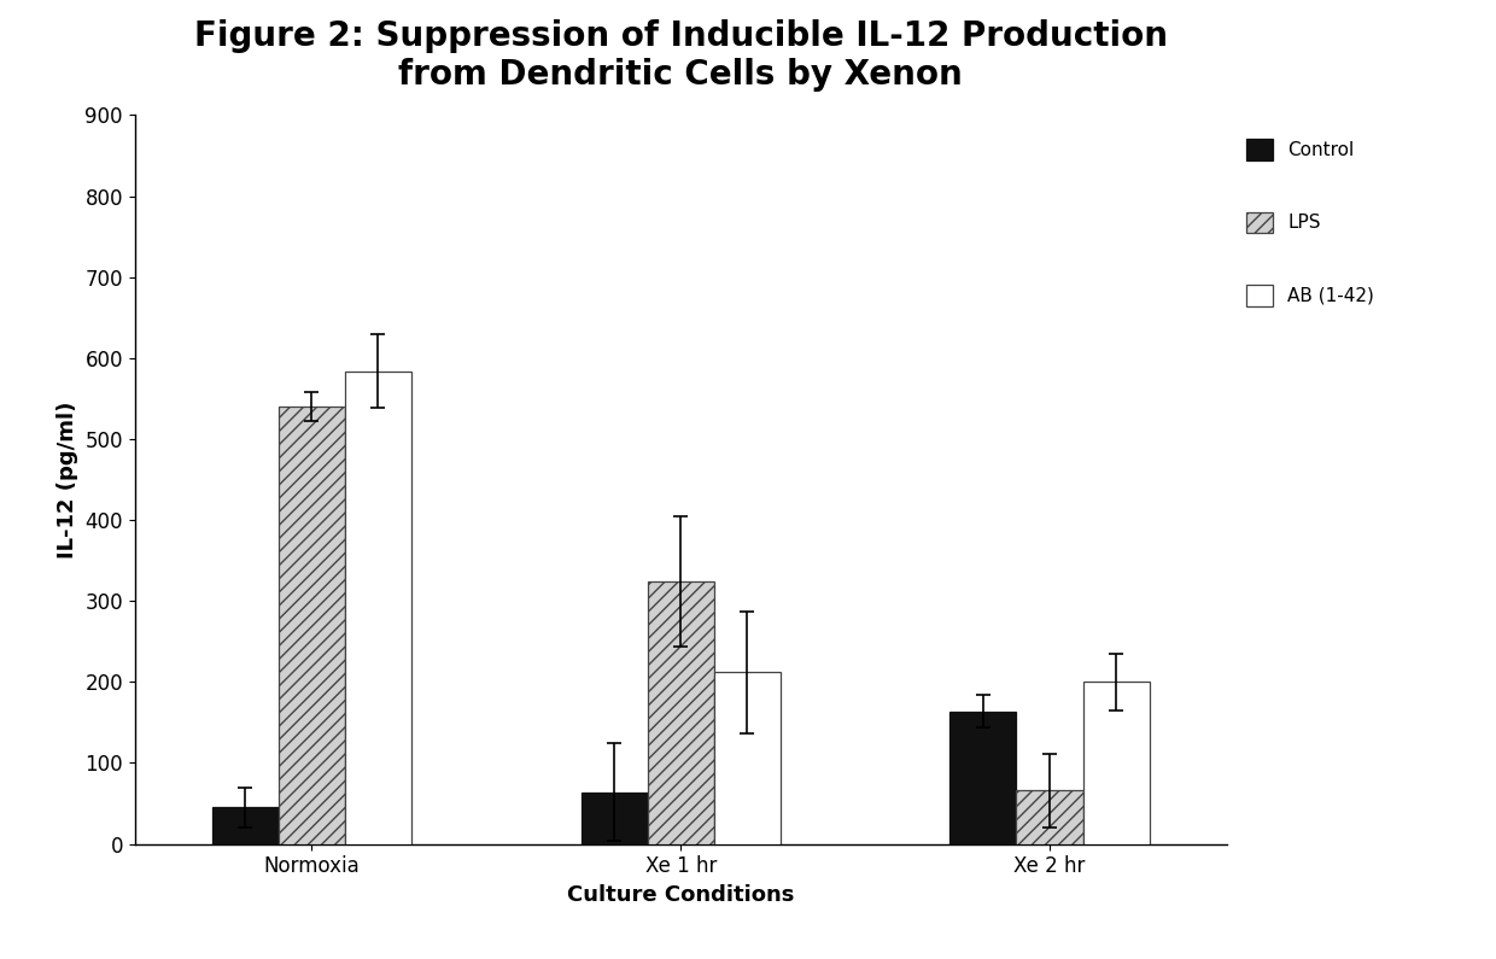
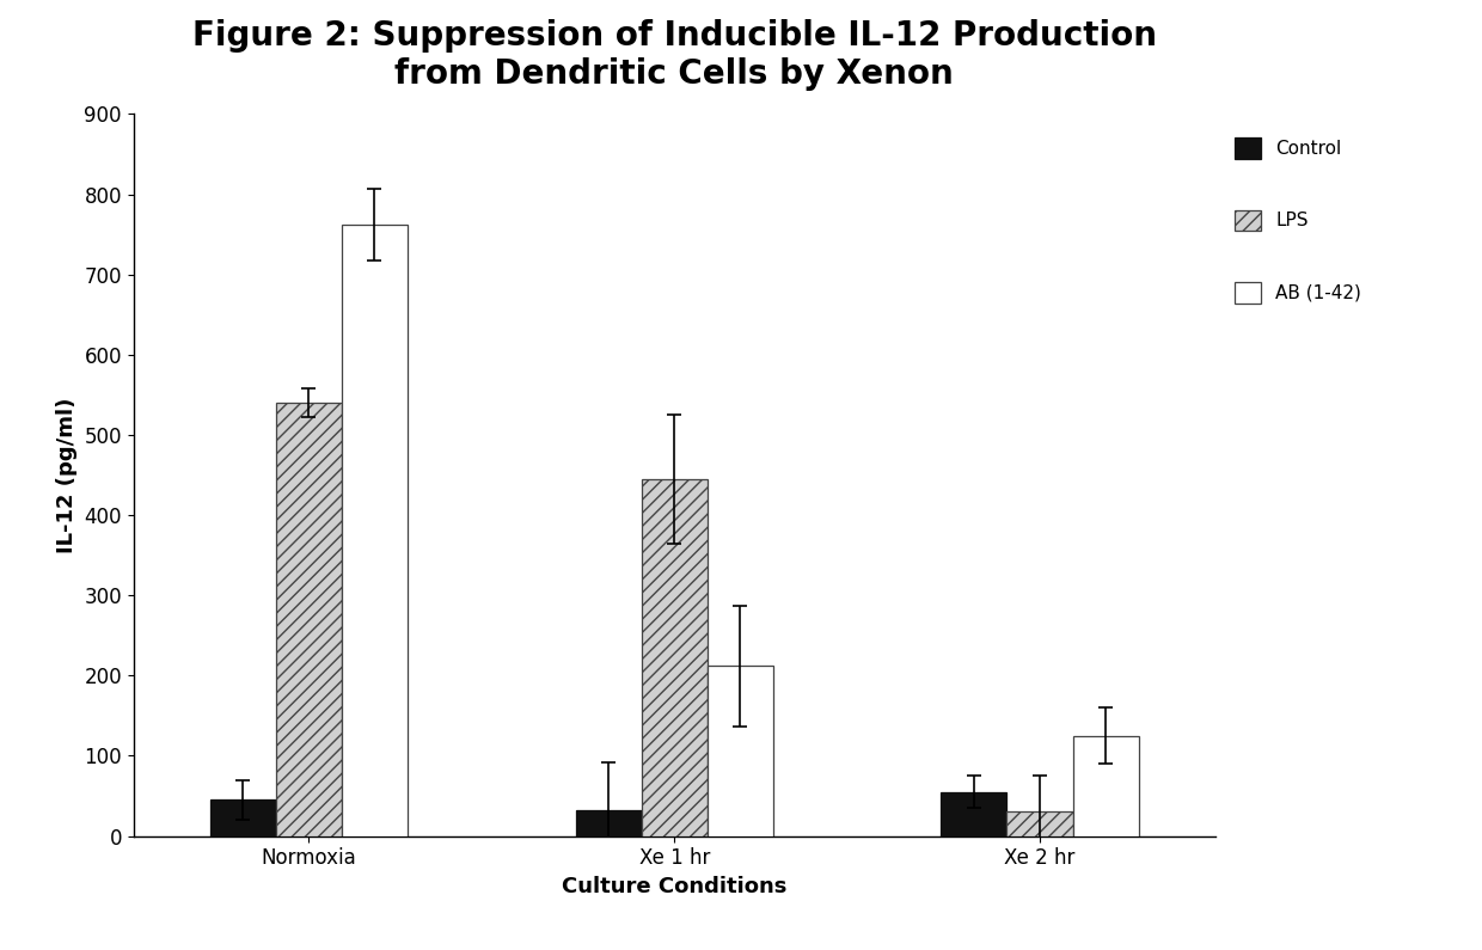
AB (1-42)/Normoxia: 584 -> 762
Control/Xe 1 hr: 64 -> 32
LPS/Xe 1 hr: 324 -> 445
Control/Xe 2 hr: 164 -> 55
LPS/Xe 2 hr: 66 -> 30
AB (1-42)/Xe 2 hr: 200 -> 125
